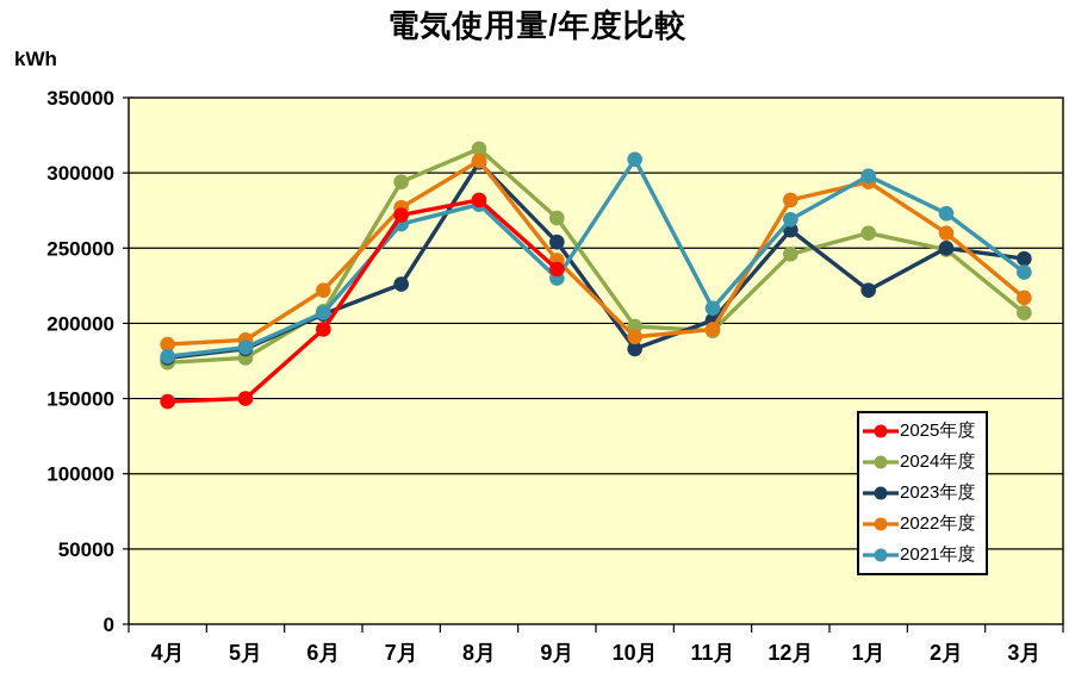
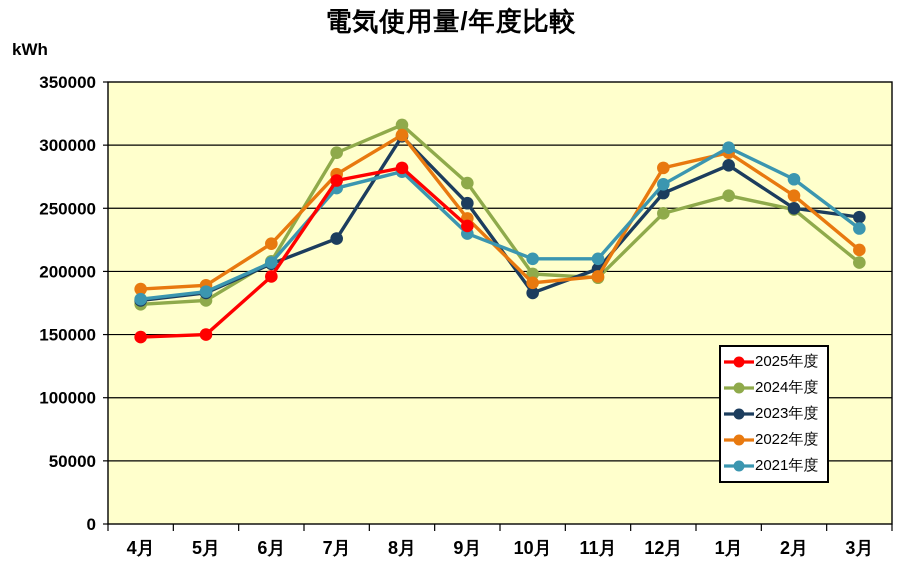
2021年度/10月: 309000 -> 210000
2023年度/1月: 222000 -> 284000
